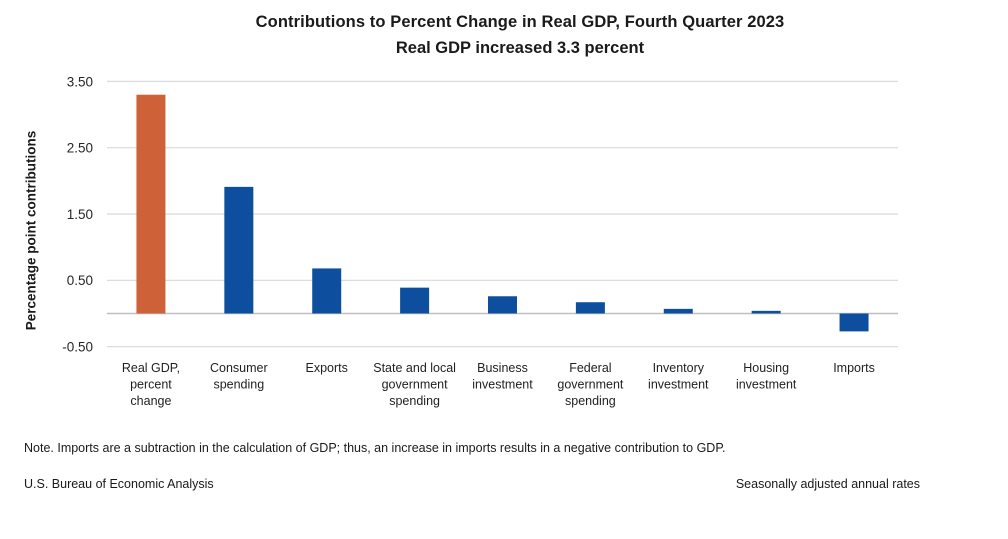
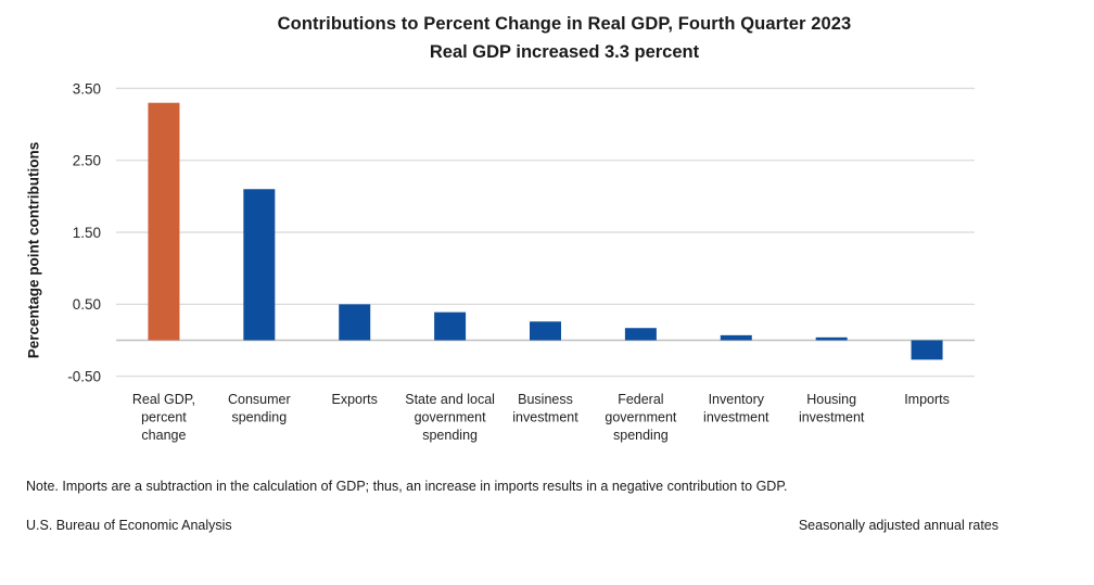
Consumer spending: 1.9 -> 2.1
Exports: 0.7 -> 0.5
